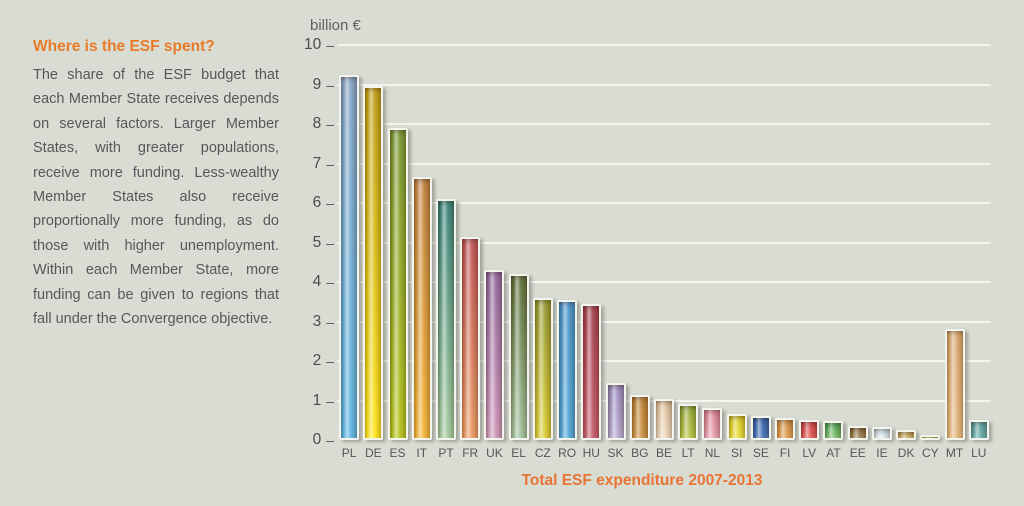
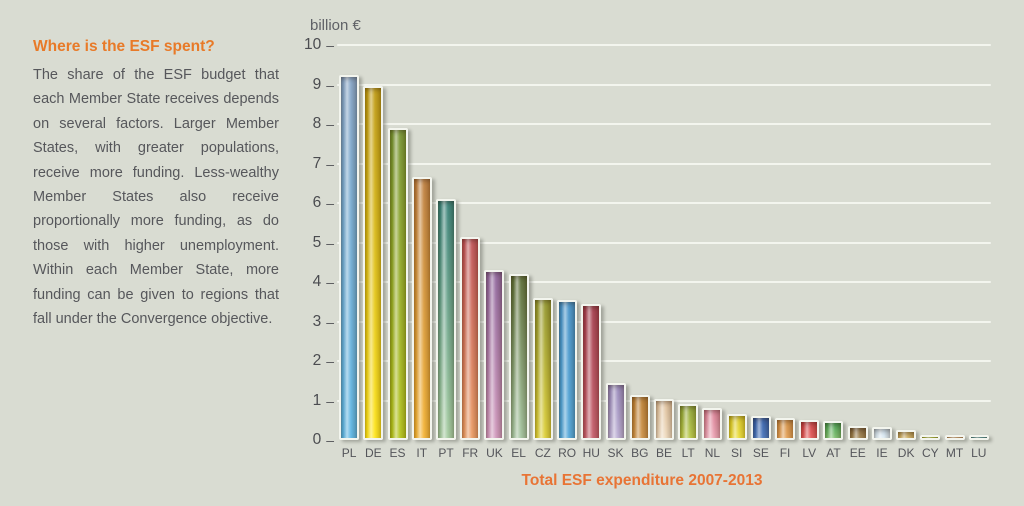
MT: 2.8 -> 0.1
LU: 0.5 -> 0.1
